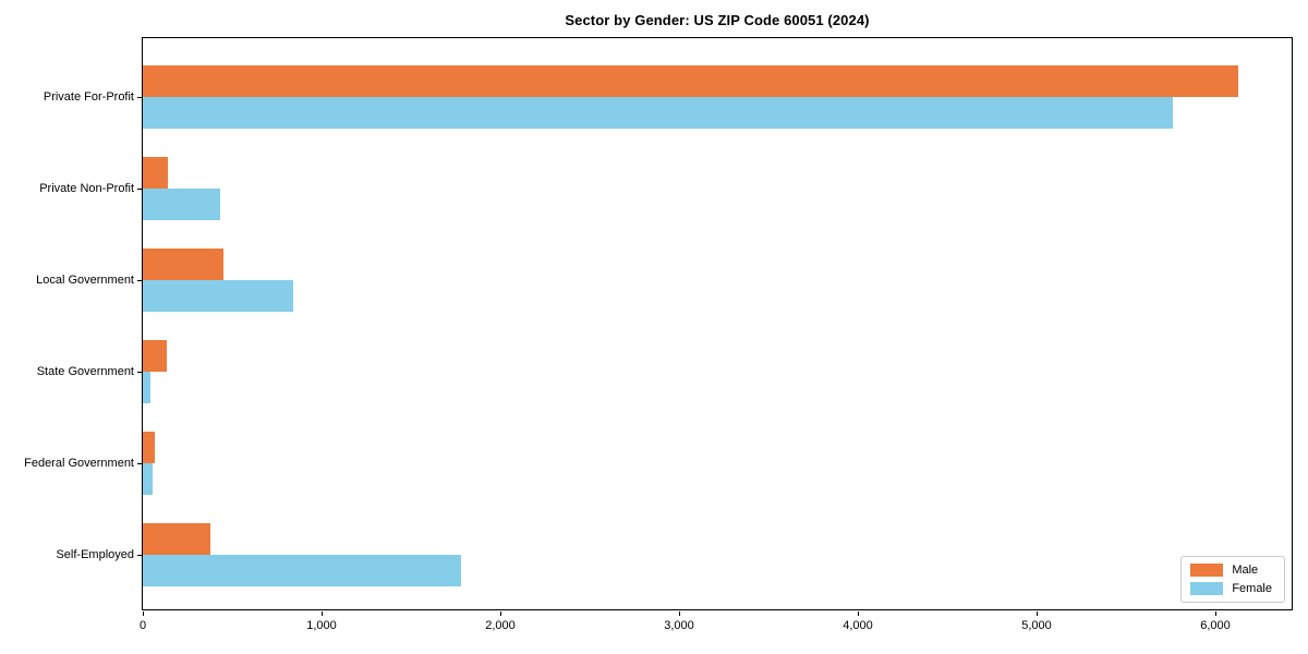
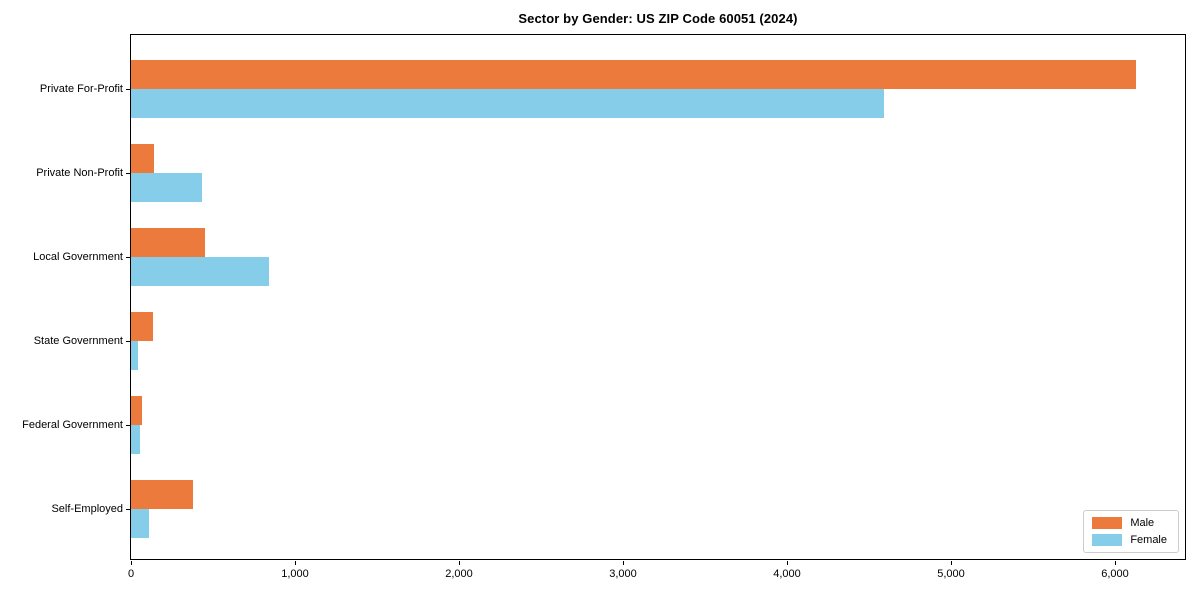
Female/Private For-Profit: 5760 -> 4590
Female/Self-Employed: 1780 -> 110
